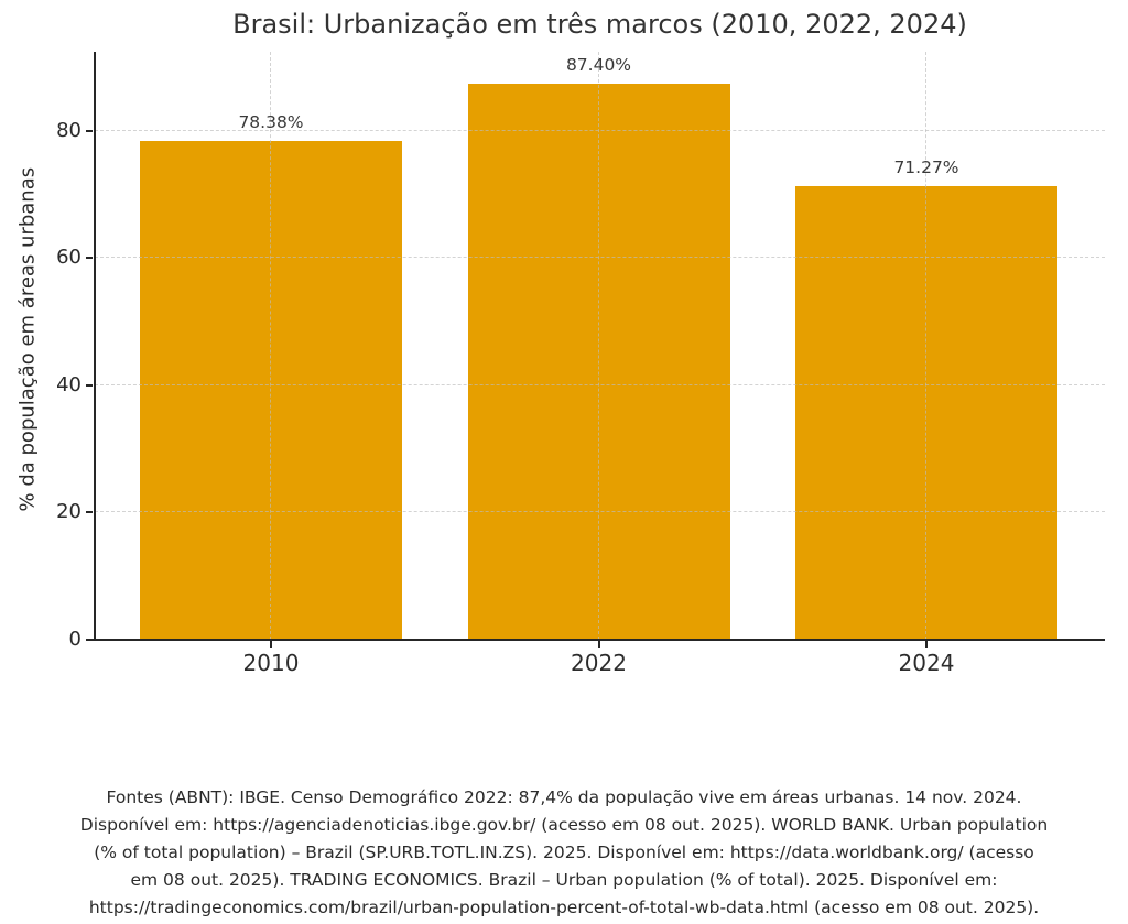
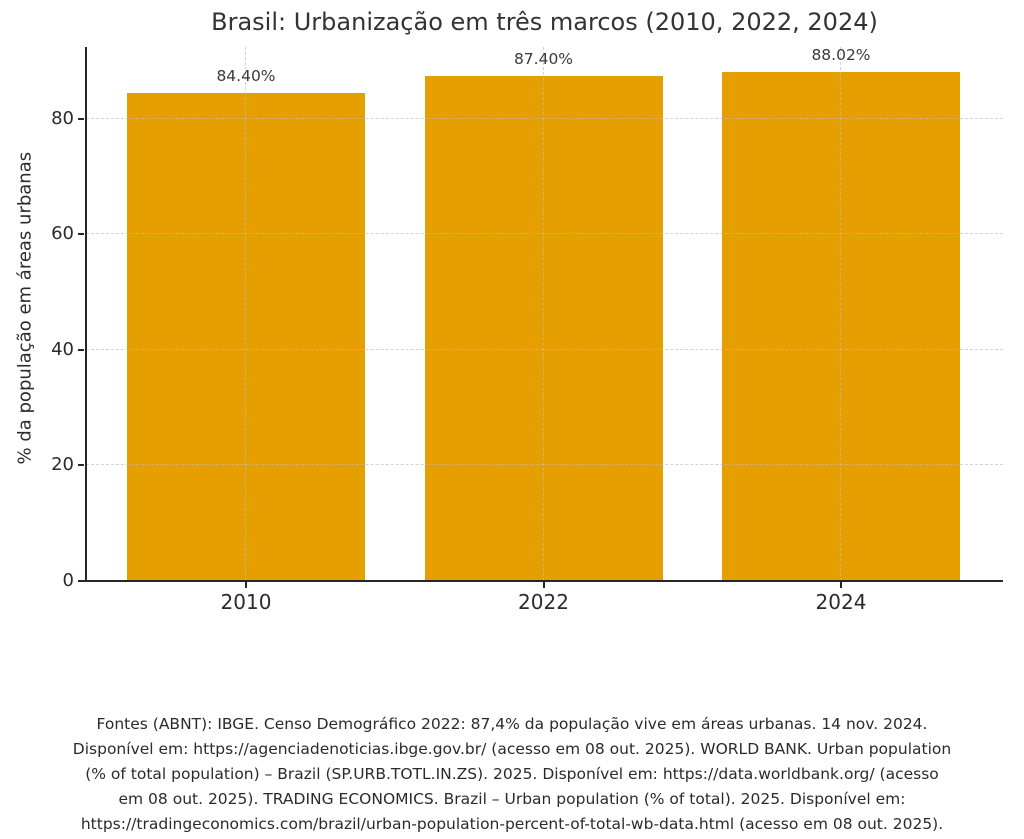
2010: 78.38% -> 84.40%
2024: 71.27% -> 88.02%
